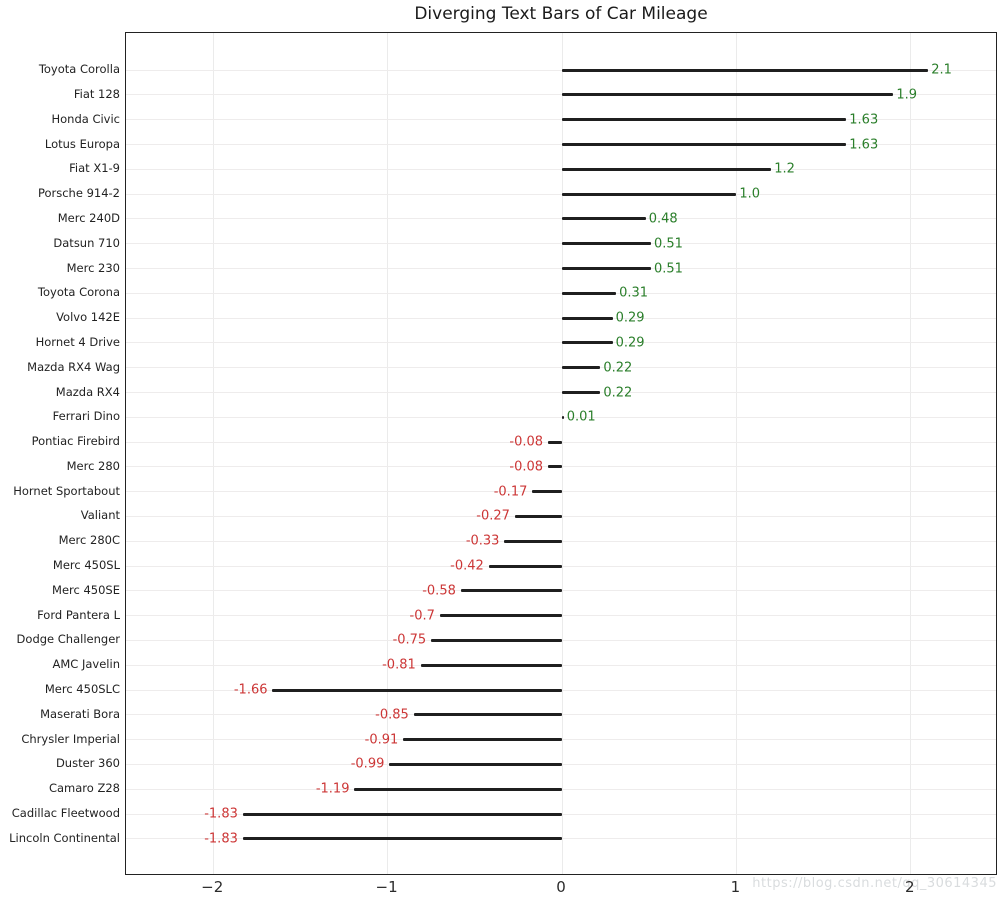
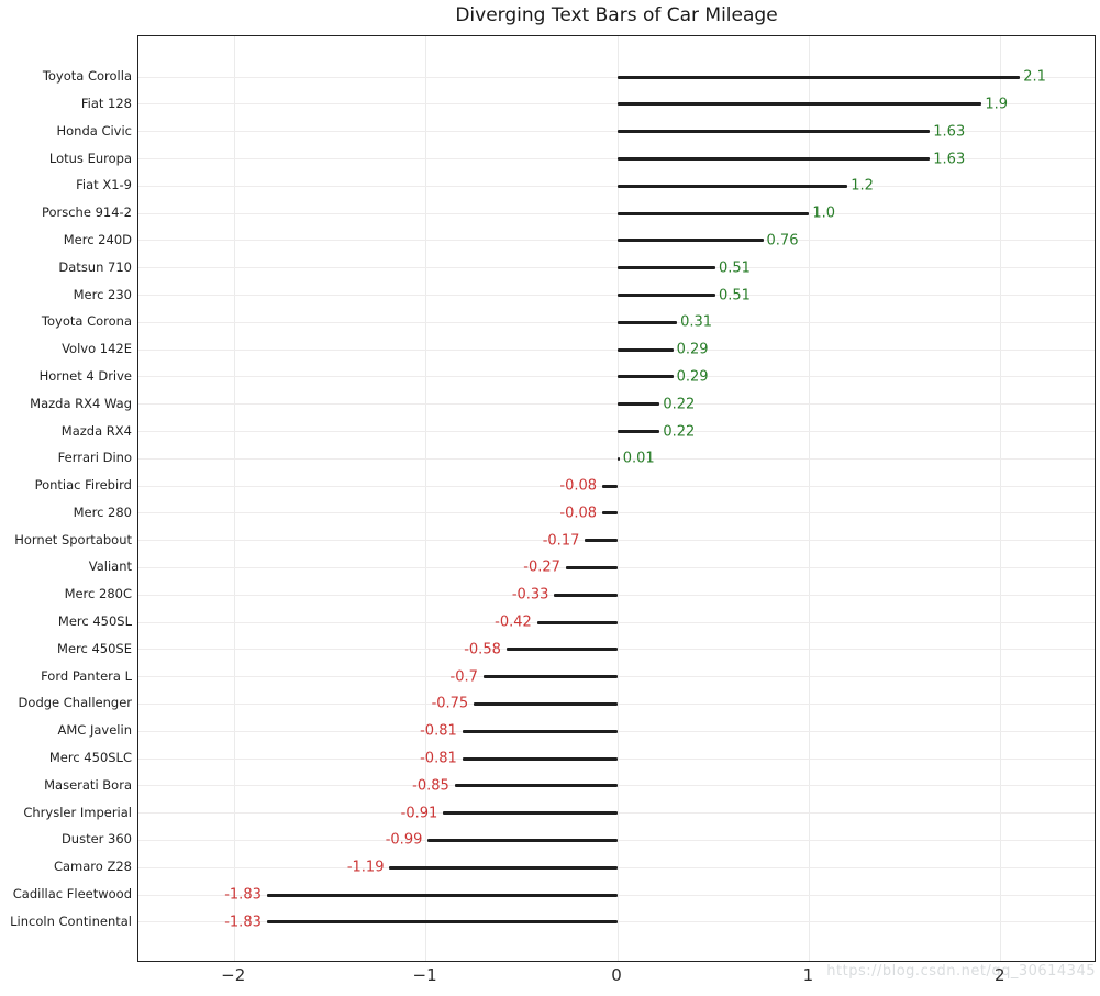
Merc 240D: 0.48 -> 0.76
Merc 450SLC: -1.66 -> -0.81
